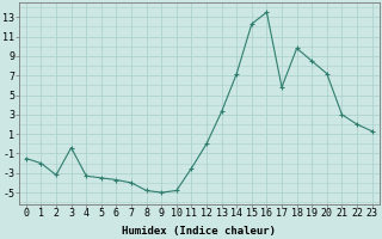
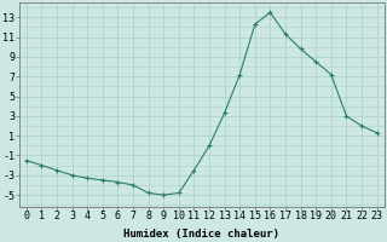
2: -3.2 -> -2.5
3: -0.4 -> -3.0
17: 5.8 -> 11.3
